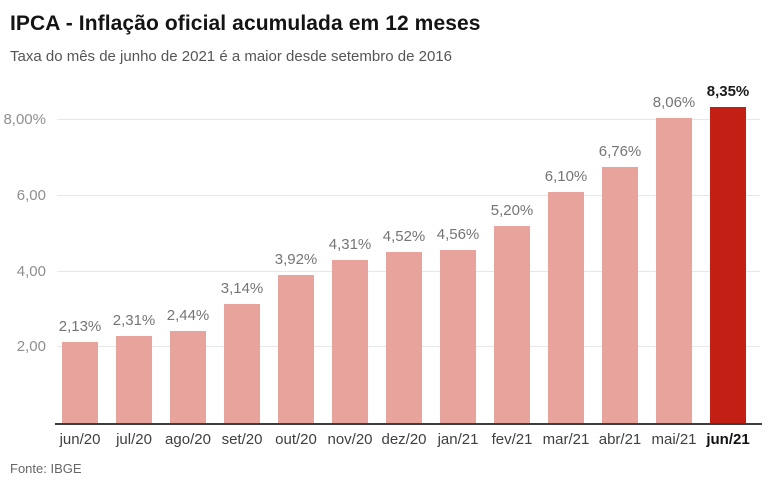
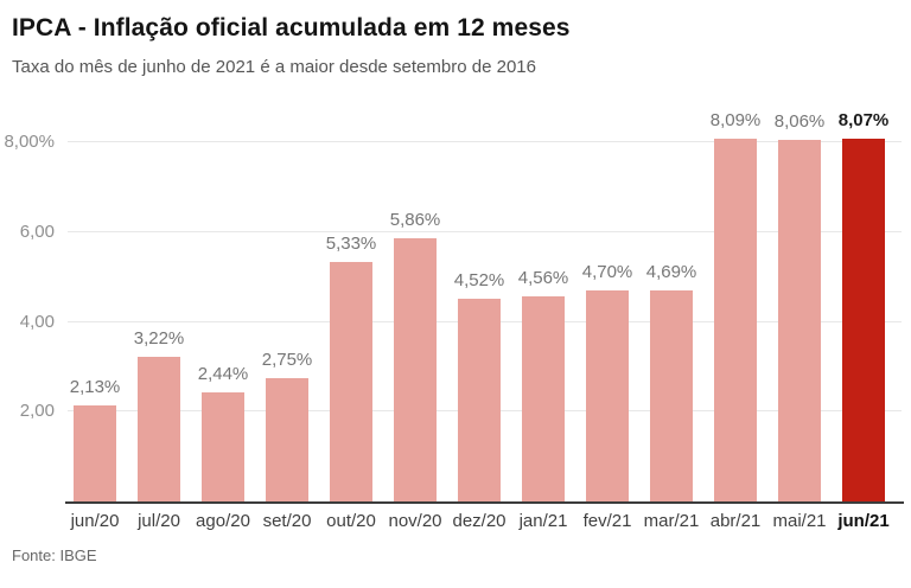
jul/20: 2,31% -> 3,22%
set/20: 3,14% -> 2,75%
out/20: 3,92% -> 5,33%
nov/20: 4,31% -> 5,86%
fev/21: 5,20% -> 4,70%
mar/21: 6,10% -> 4,69%
abr/21: 6,76% -> 8,09%
jun/21: 8,35% -> 8,07%
